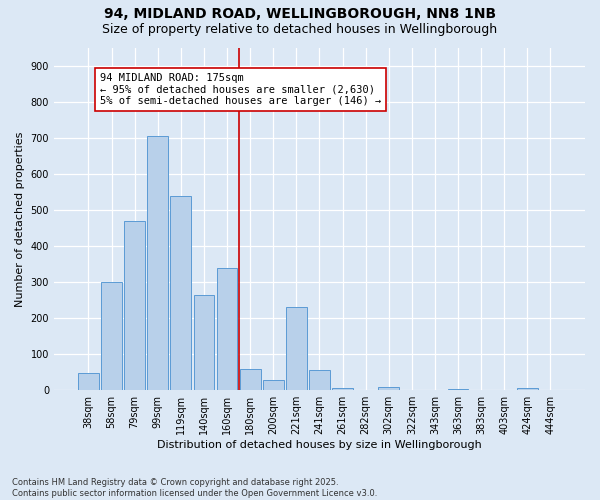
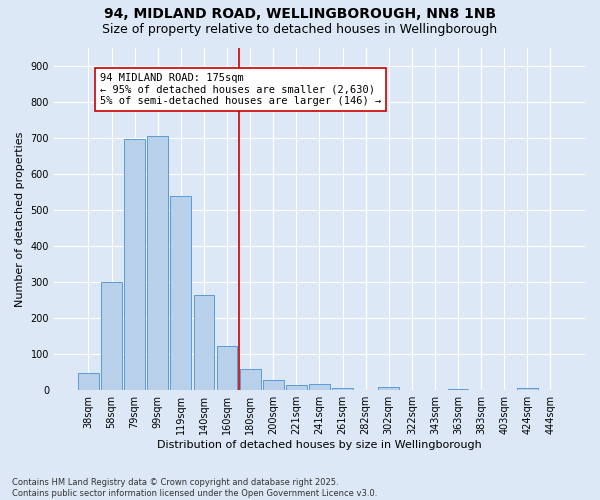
79sqm: 470 -> 695
160sqm: 340 -> 122
221sqm: 230 -> 14
241sqm: 55 -> 18
